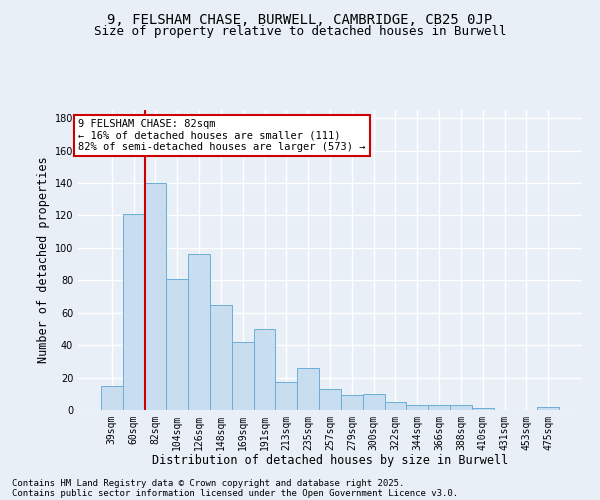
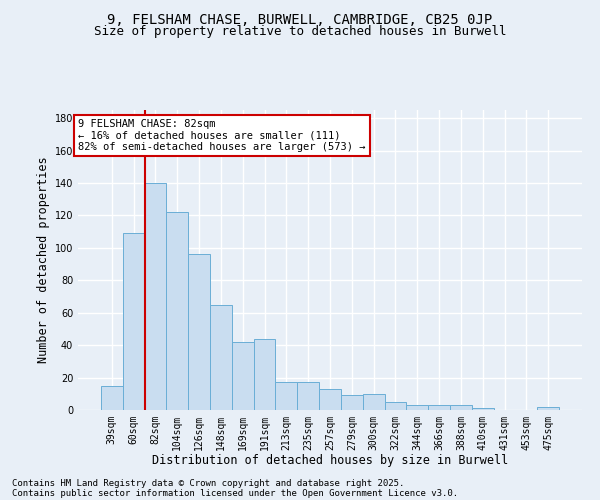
60sqm: 121 -> 109
104sqm: 81 -> 122
191sqm: 50 -> 44
235sqm: 26 -> 17
